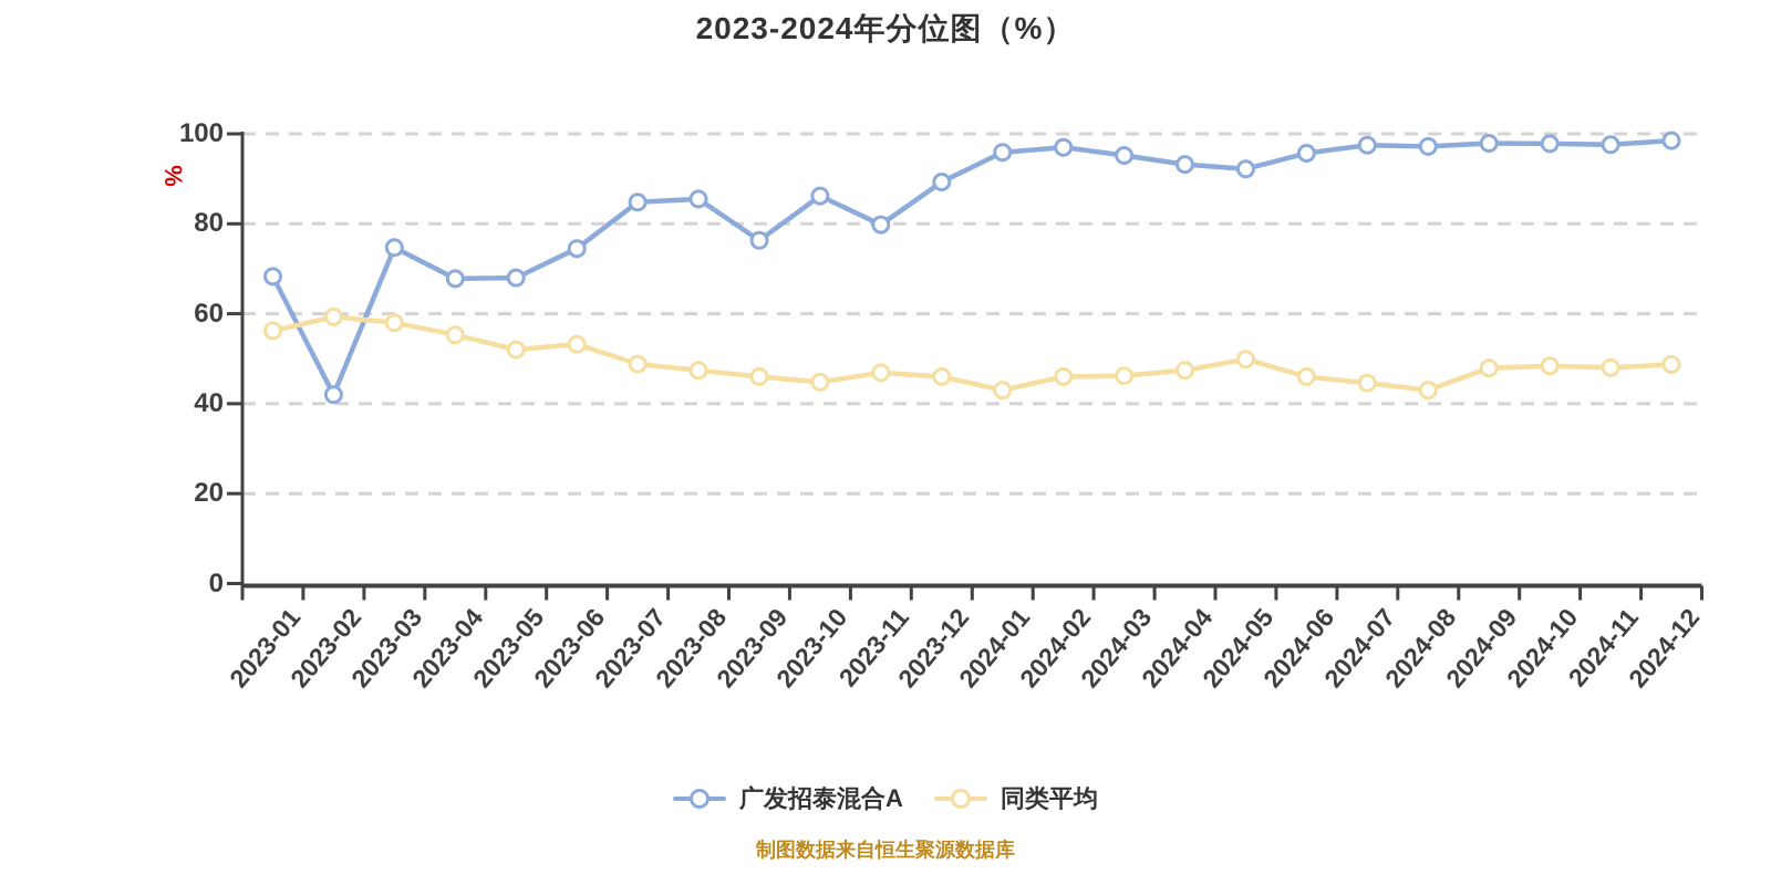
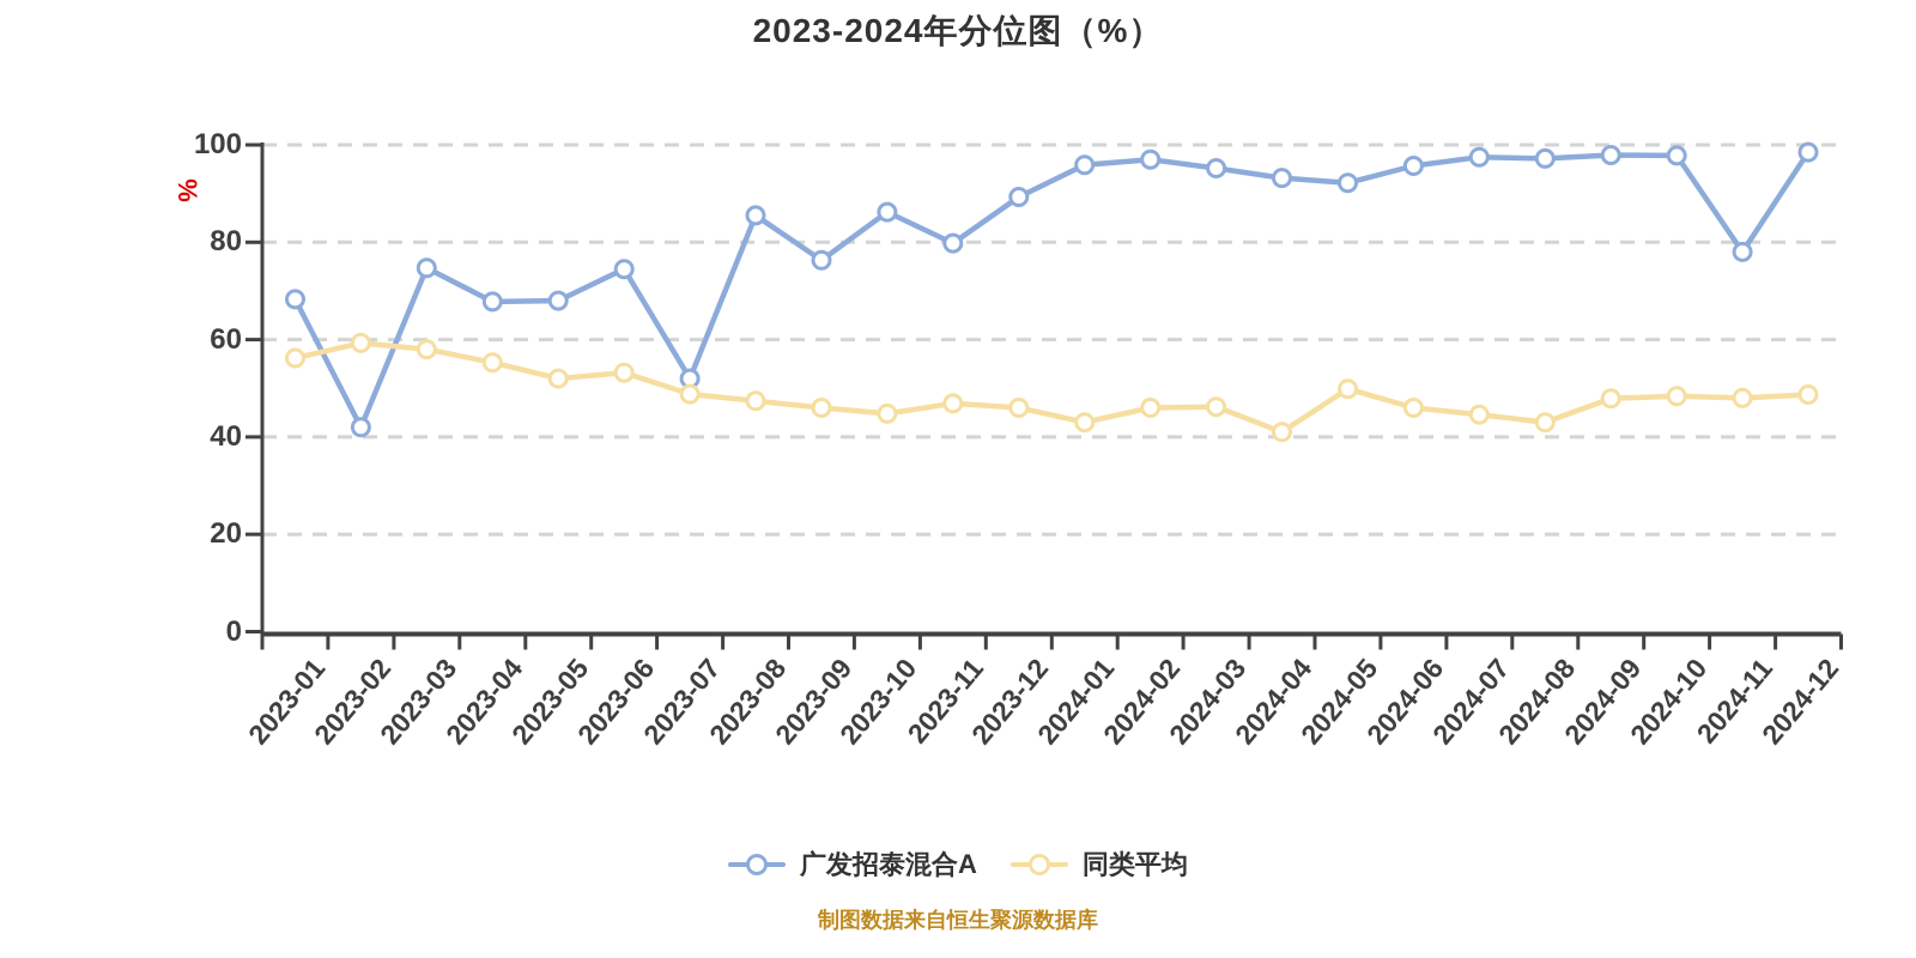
广发招泰混合A/2023-07: 85 -> 52
同类平均/2024-04: 47 -> 41
广发招泰混合A/2024-11: 98 -> 78
